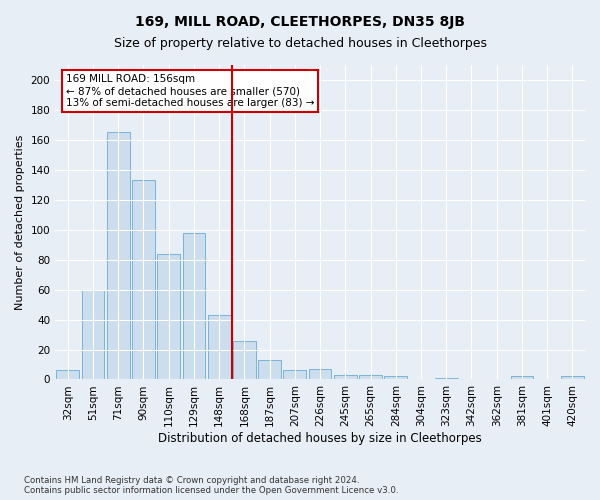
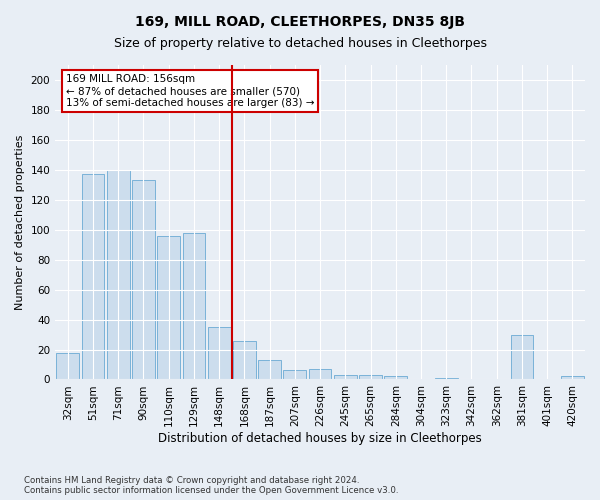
32sqm: 6 -> 18
51sqm: 60 -> 137
71sqm: 165 -> 140
110sqm: 84 -> 96
148sqm: 43 -> 35
381sqm: 2 -> 30
